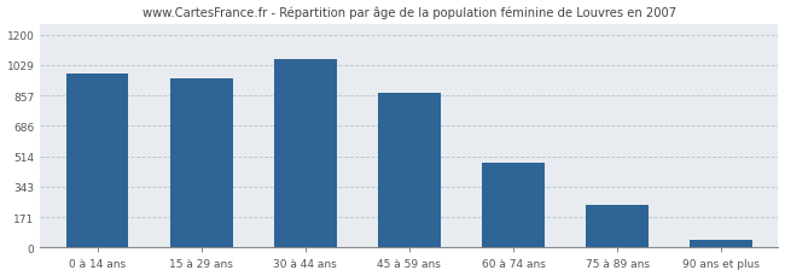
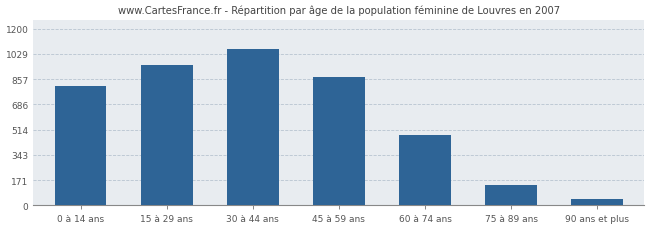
0 à 14 ans: 980 -> 810
75 à 89 ans: 240 -> 140
